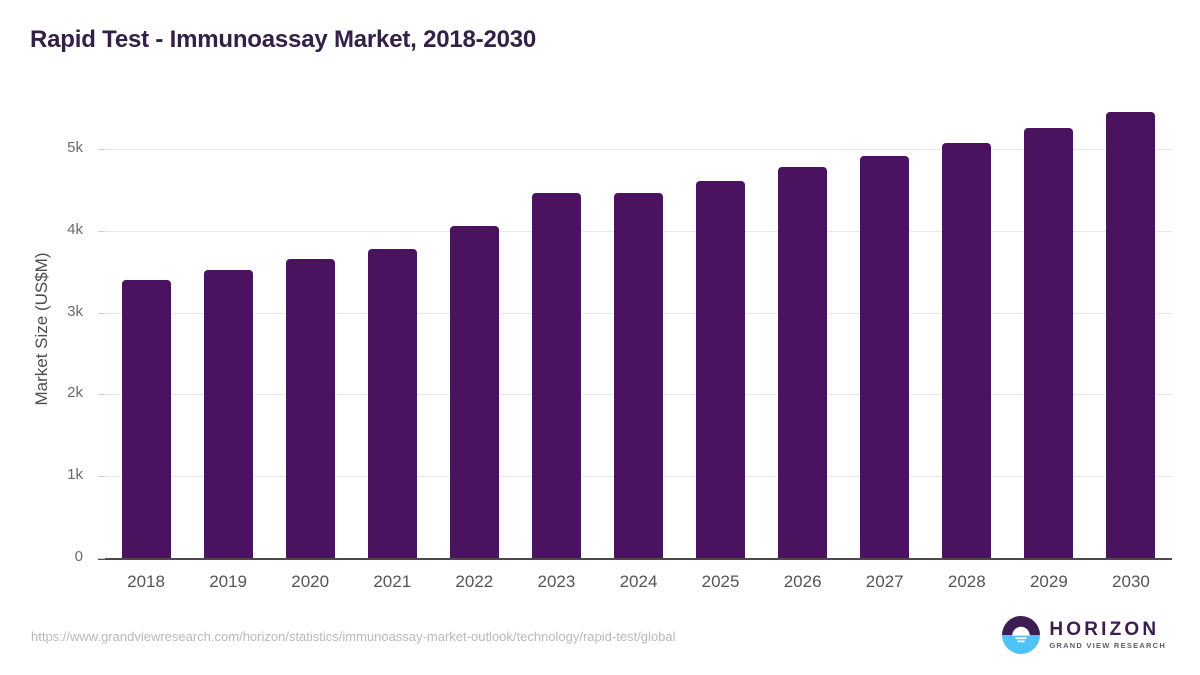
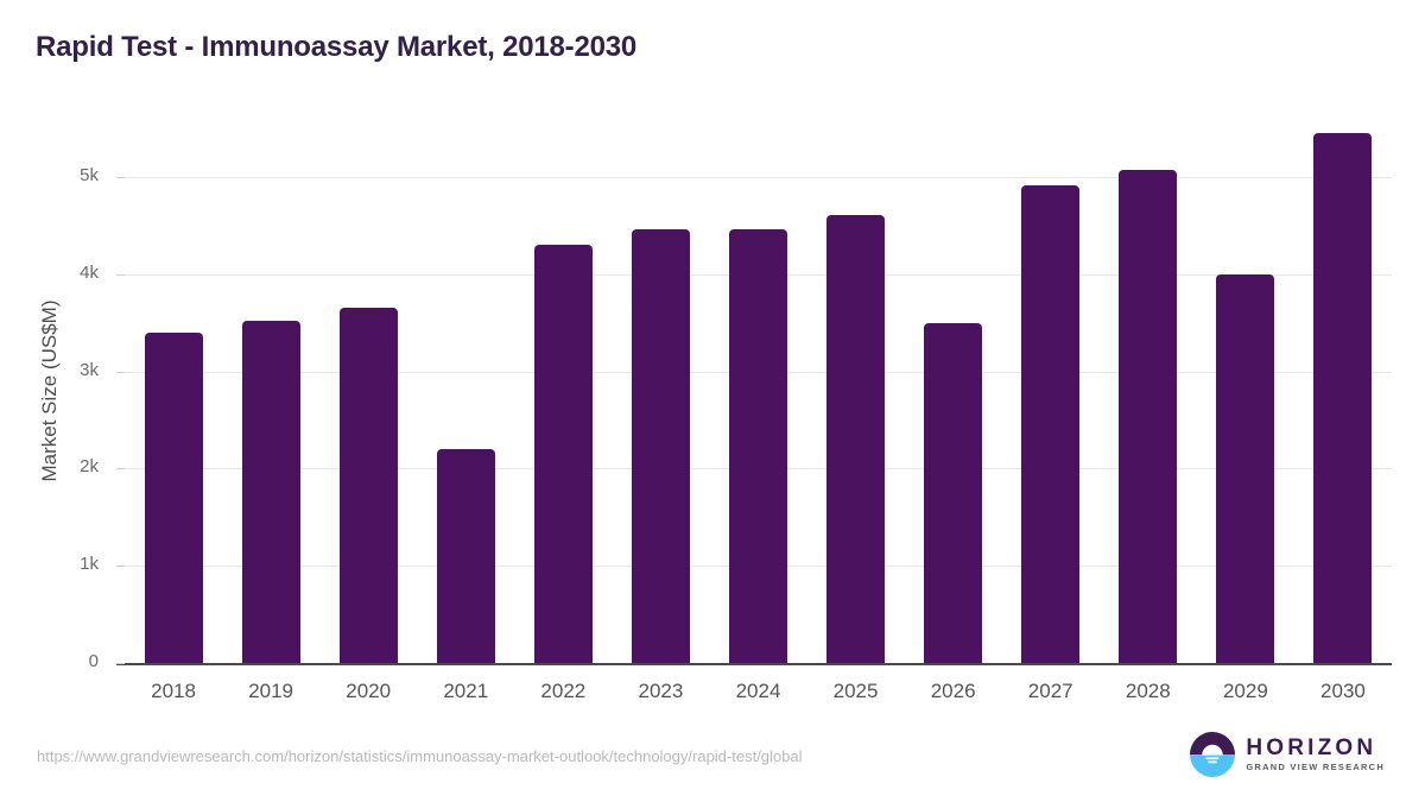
2021: 3.8k -> 2.2k
2022: 4.1k -> 4.3k
2026: 4.8k -> 3.5k
2029: 5.3k -> 4.0k
